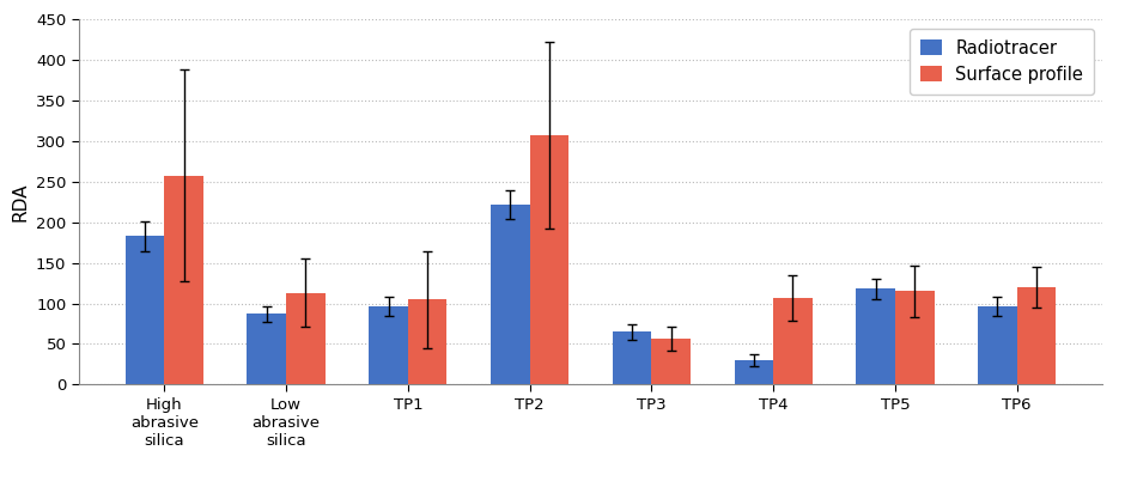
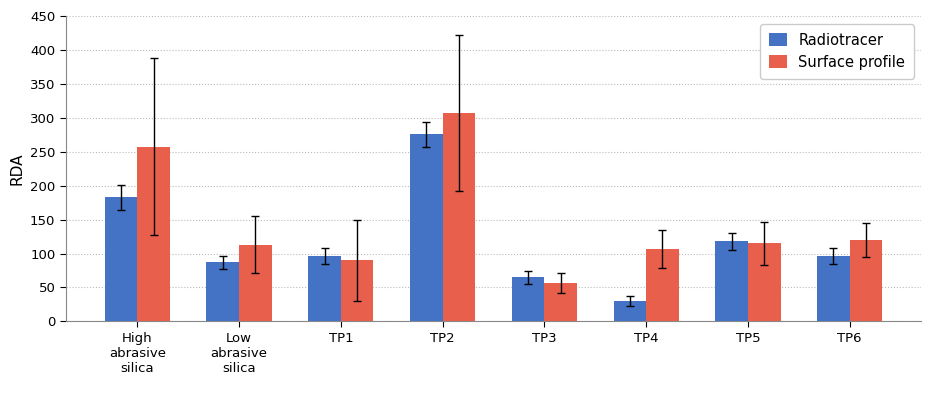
Surface profile/TP1: 105 -> 90
Radiotracer/TP2: 222 -> 276
